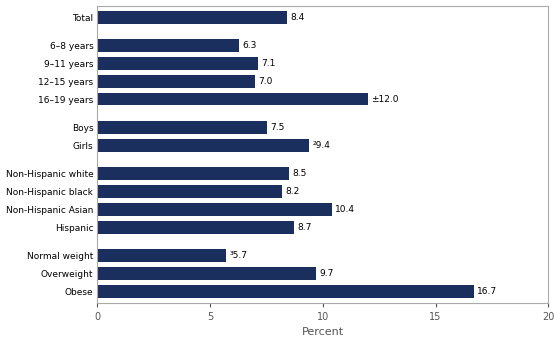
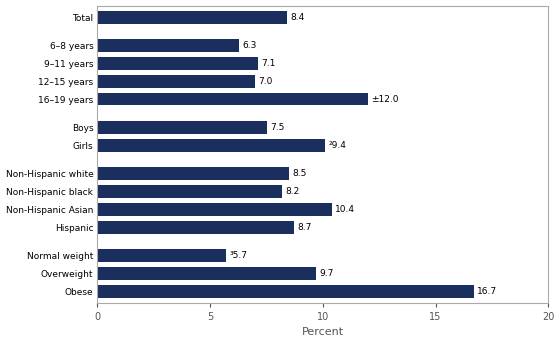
Girls: 9.4 -> 10.1
